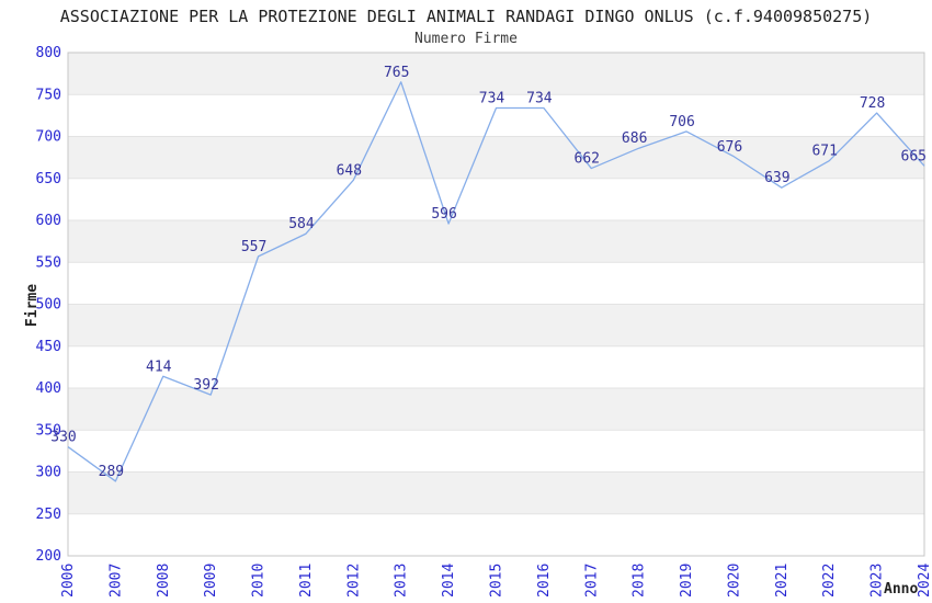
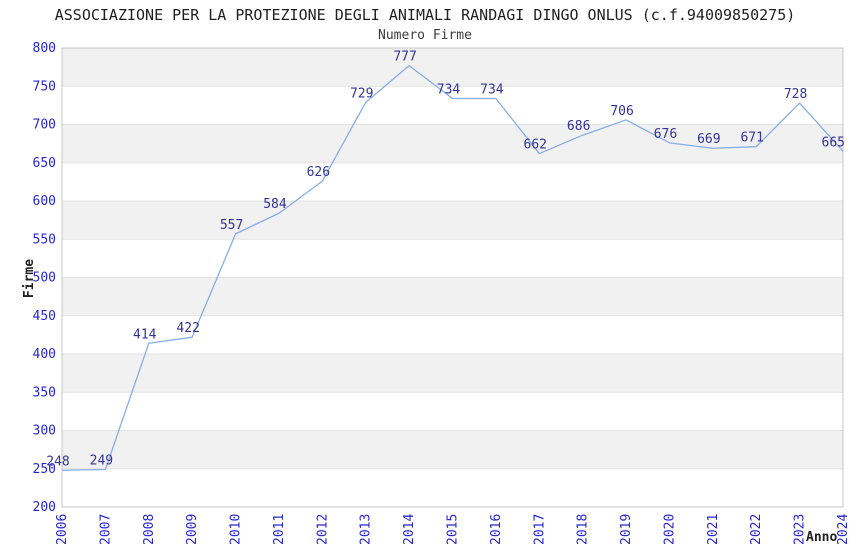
2006: 330 -> 248
2007: 289 -> 249
2009: 392 -> 422
2012: 648 -> 626
2013: 765 -> 729
2014: 596 -> 777
2021: 639 -> 669
